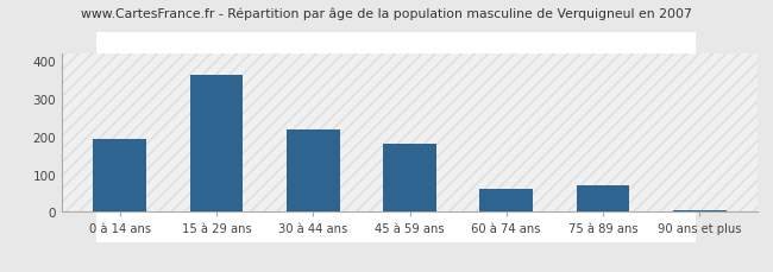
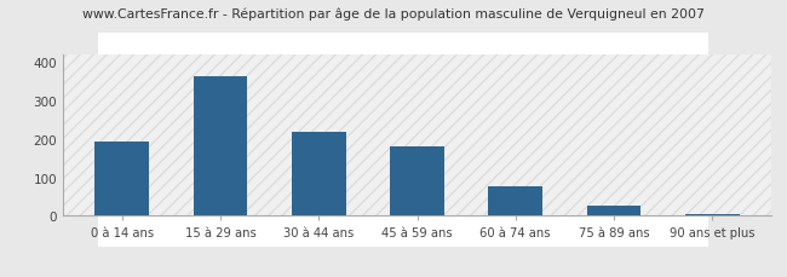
60 à 74 ans: 60 -> 77
75 à 89 ans: 70 -> 28
